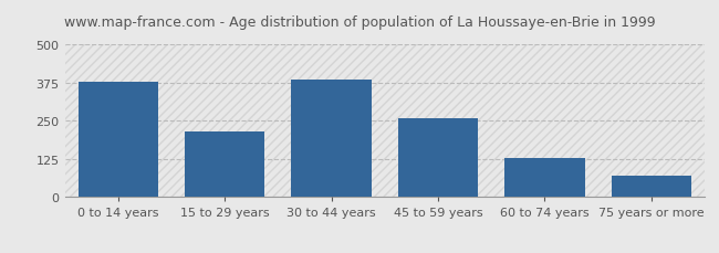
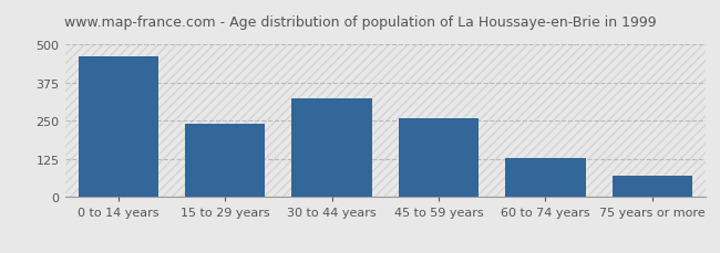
0 to 14 years: 378 -> 460
15 to 29 years: 215 -> 240
30 to 44 years: 385 -> 325
